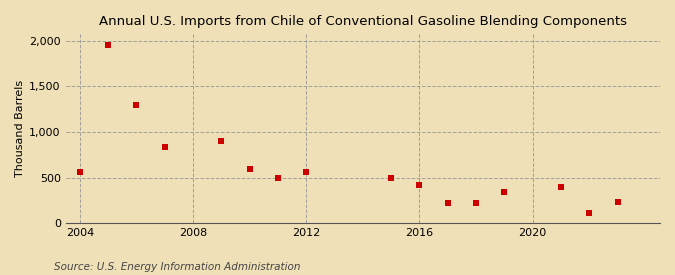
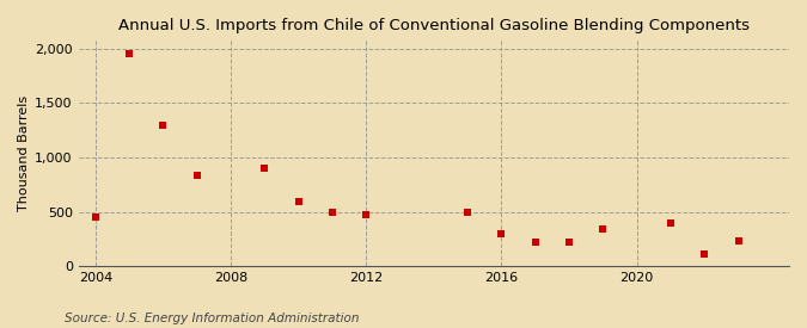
2004: 560 -> 450
2012: 560 -> 470
2016: 420 -> 300
